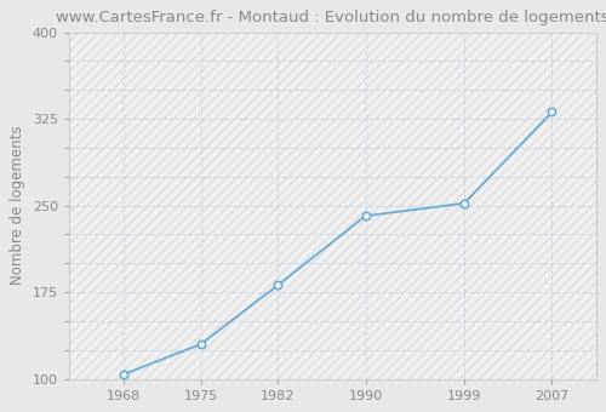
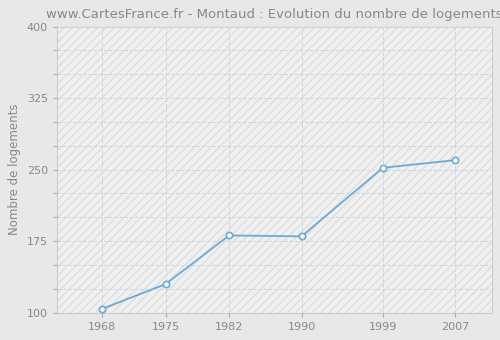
1990: 241 -> 180
2007: 331 -> 260
